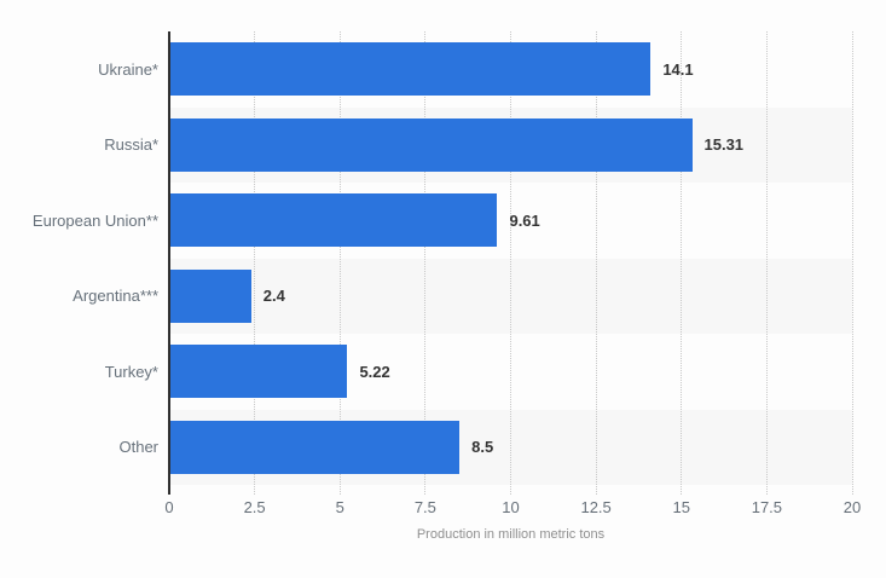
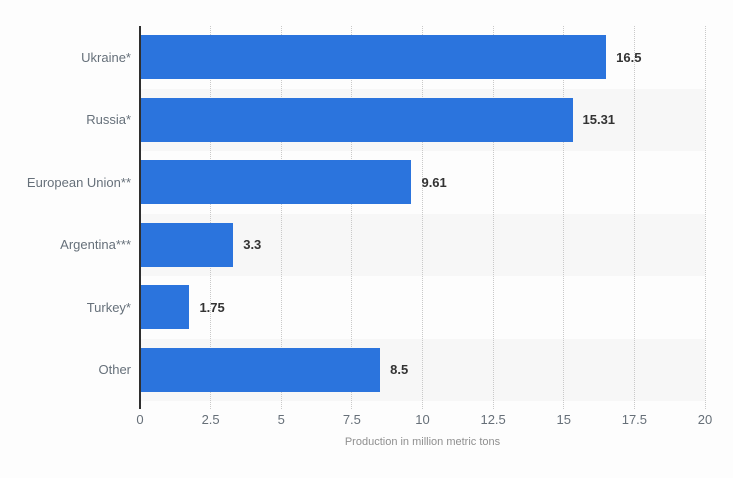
Ukraine*: 14.1 -> 16.5
Argentina***: 2.4 -> 3.3
Turkey*: 5.22 -> 1.75
